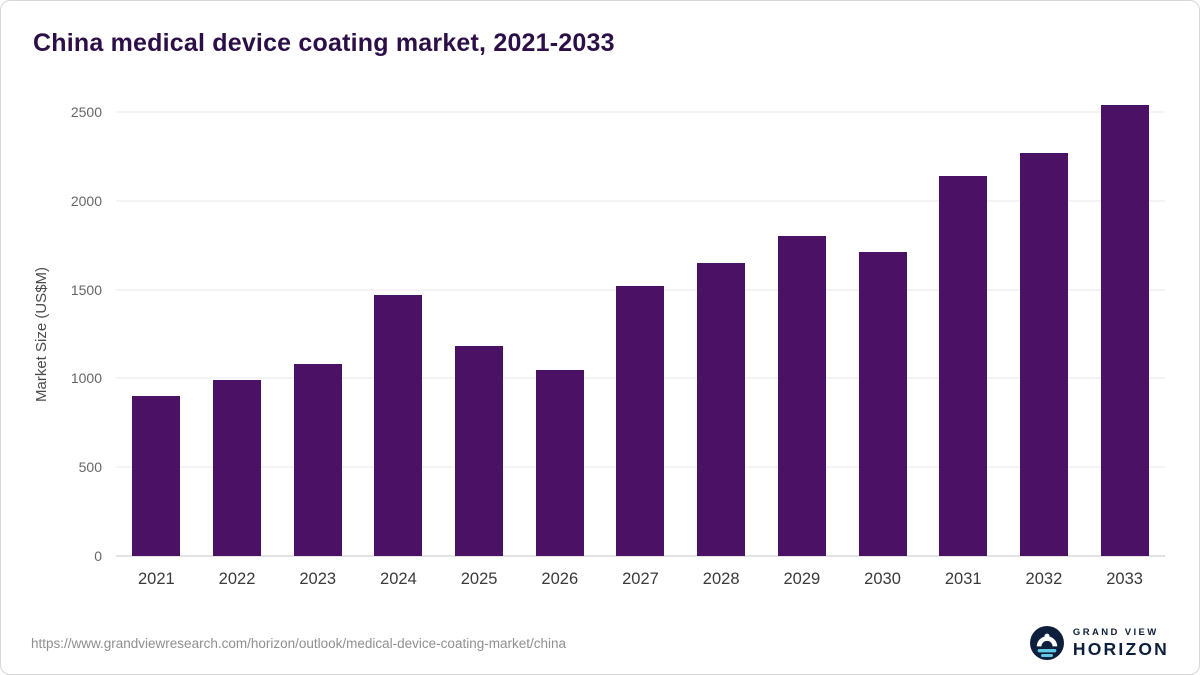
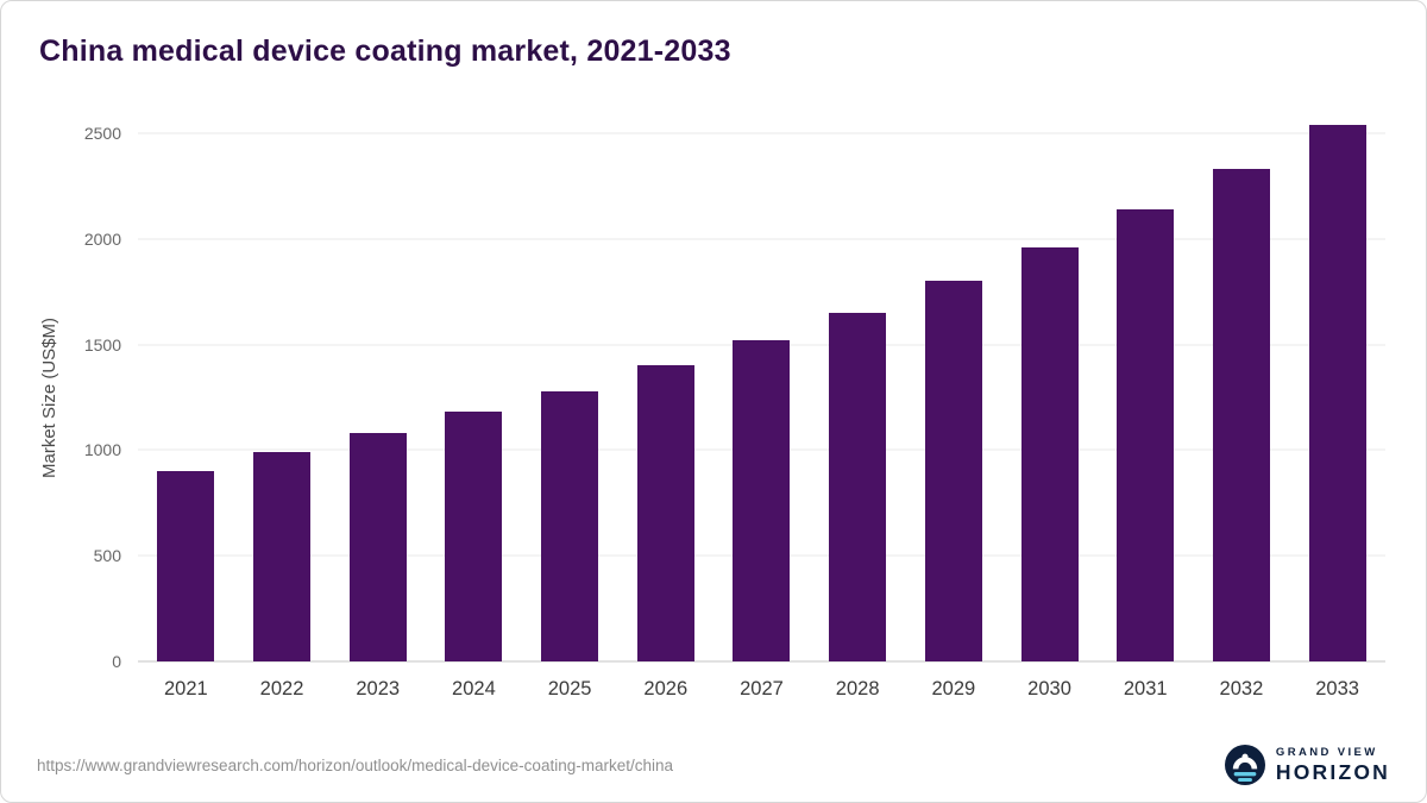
2024: 1470 -> 1180
2025: 1180 -> 1280
2026: 1050 -> 1400
2030: 1710 -> 1960
2032: 2270 -> 2330
